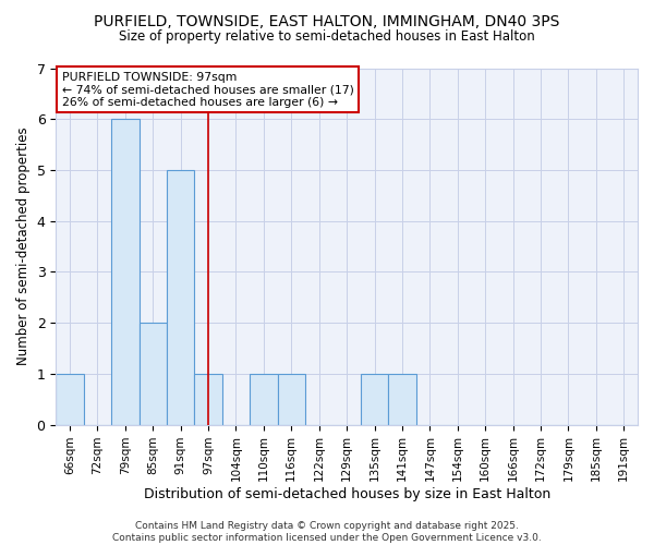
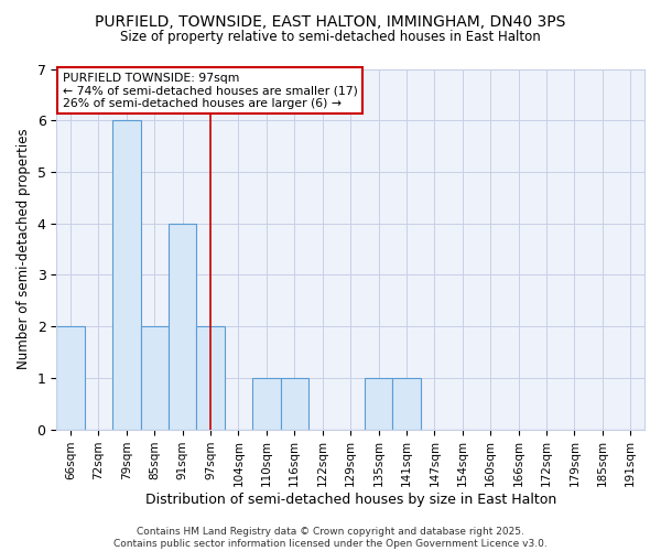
66sqm: 1 -> 2
91sqm: 5 -> 4
97sqm: 1 -> 2
